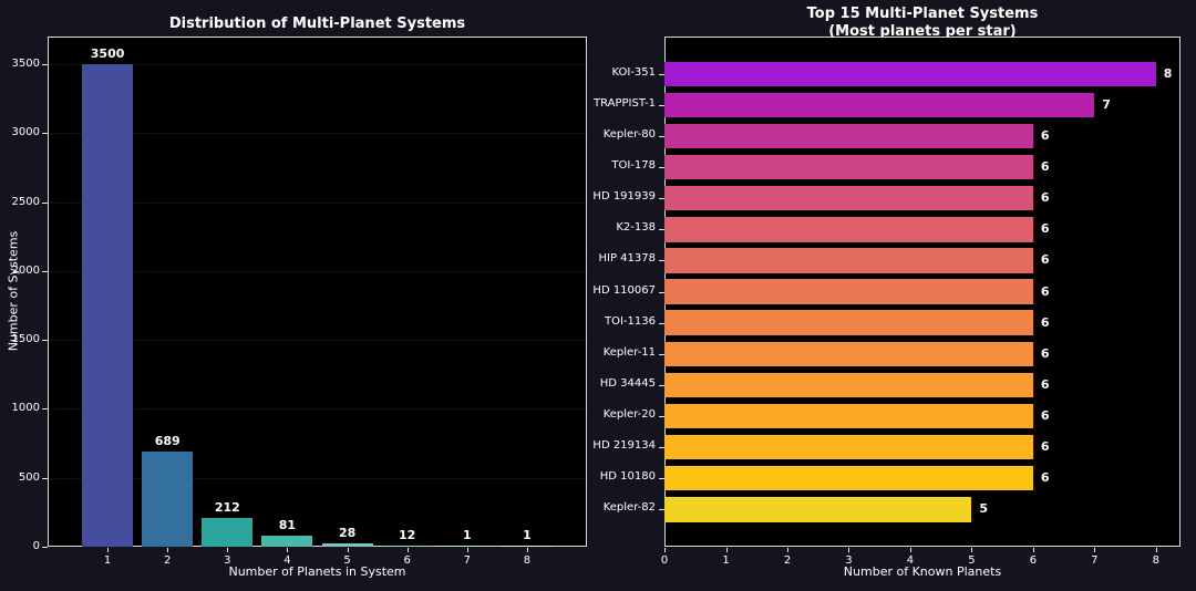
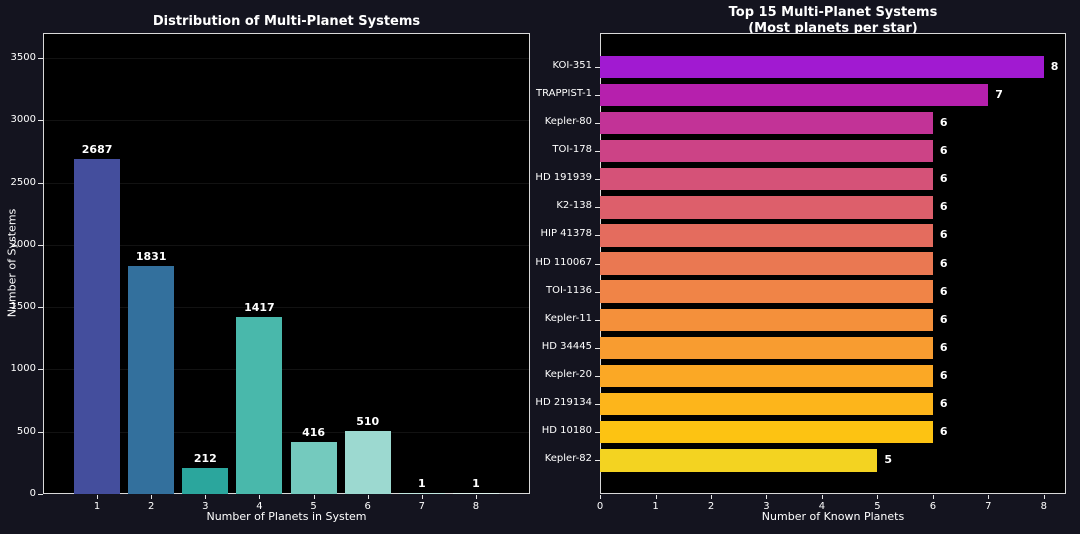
Distribution of Multi-Planet Systems/1: 3500 -> 2687
Distribution of Multi-Planet Systems/2: 689 -> 1831
Distribution of Multi-Planet Systems/4: 81 -> 1417
Distribution of Multi-Planet Systems/5: 28 -> 416
Distribution of Multi-Planet Systems/6: 12 -> 510
